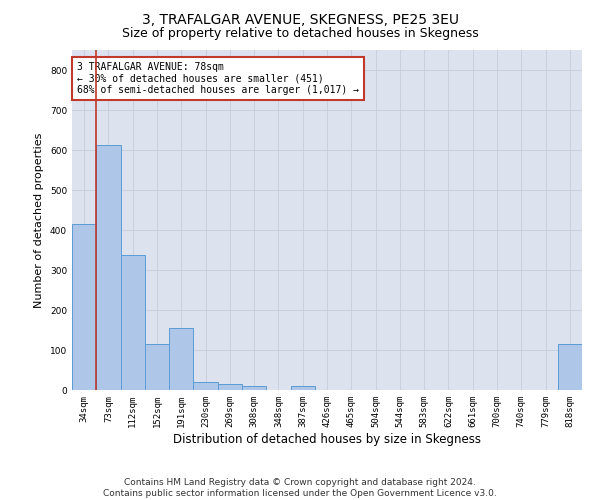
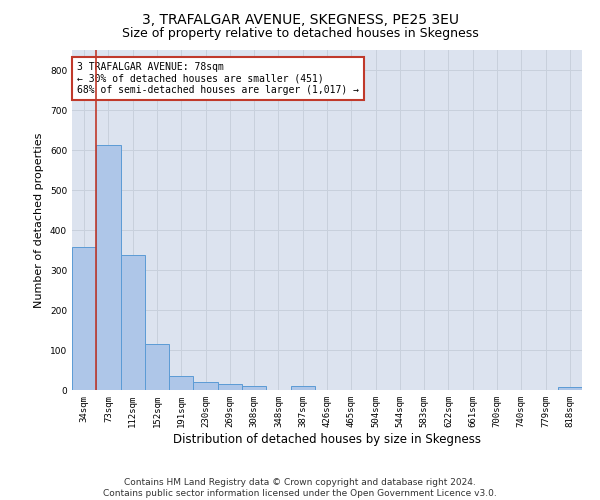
34sqm: 415 -> 358
191sqm: 155 -> 36
818sqm: 115 -> 8
